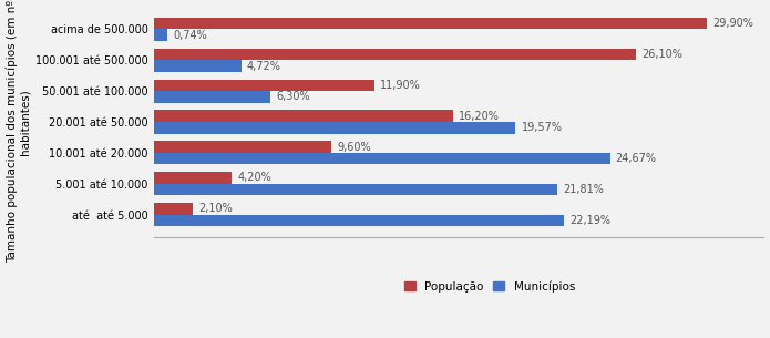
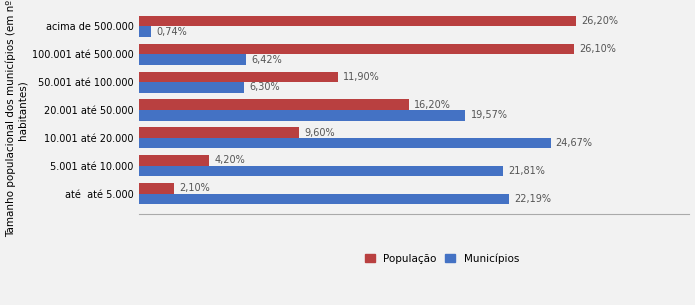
População/acima de 500.000: 29,90% -> 26,20%
Municípios/100.001 até 500.000: 4,72% -> 6,42%
